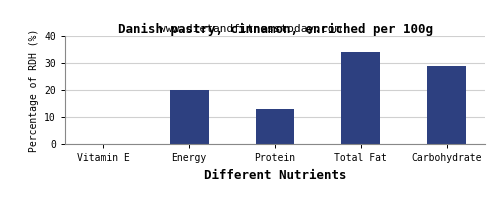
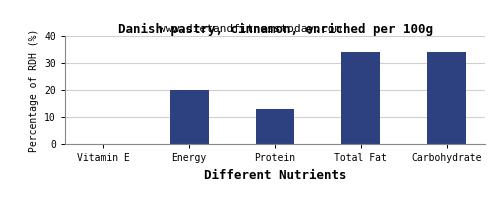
Carbohydrate: 29 -> 34
